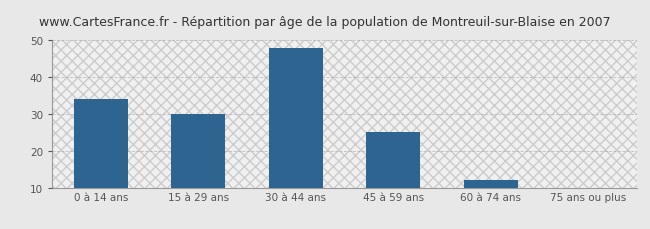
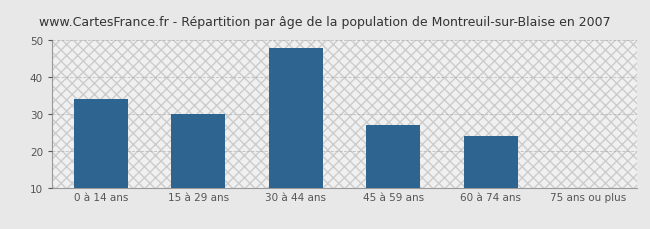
45 à 59 ans: 25 -> 27
60 à 74 ans: 12 -> 24
